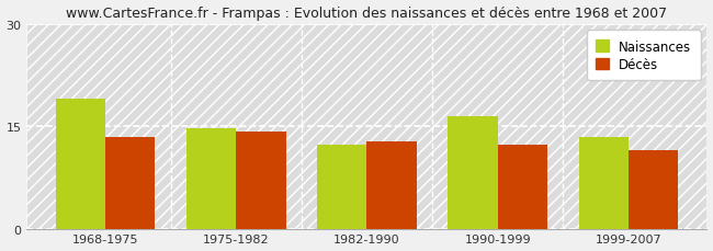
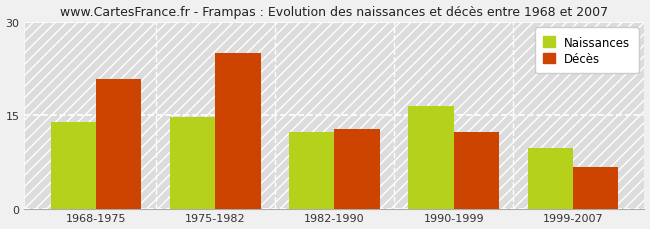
Naissances/1968-1975: 19.0 -> 14.0
Décès/1968-1975: 13.5 -> 20.8
Décès/1975-1982: 14.3 -> 25.0
Naissances/1999-2007: 13.5 -> 9.8
Décès/1999-2007: 11.5 -> 6.8
